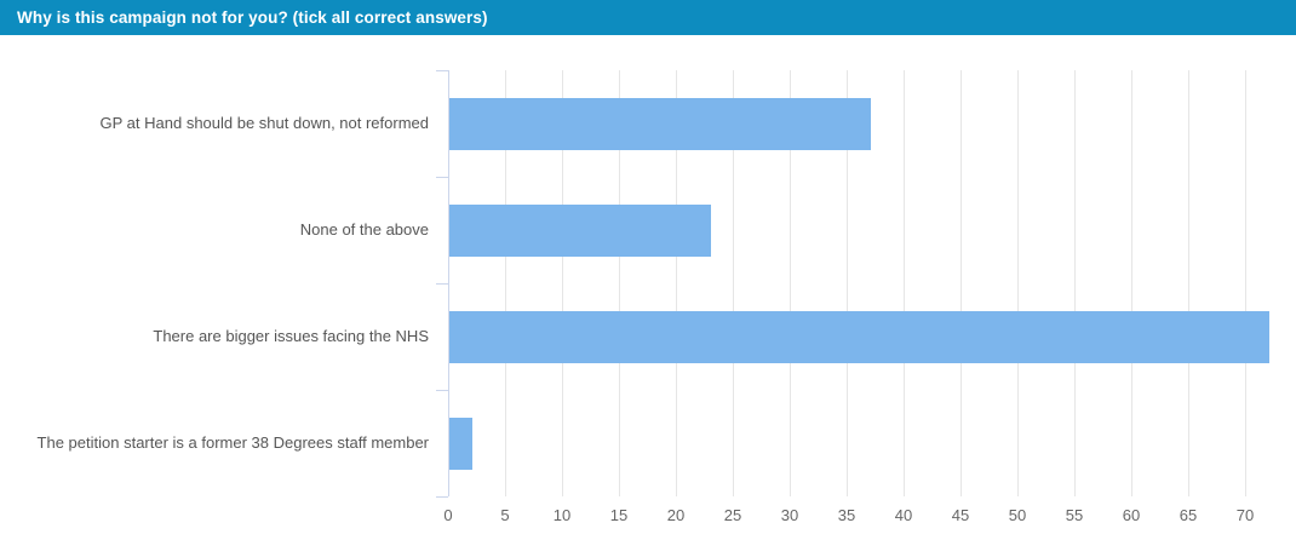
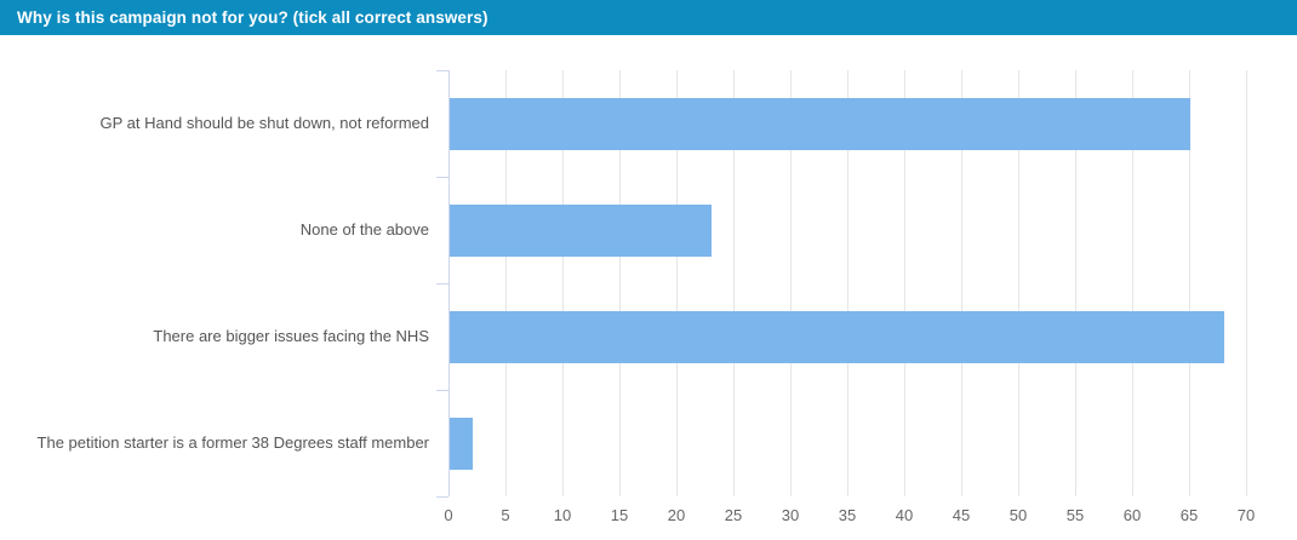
GP at Hand should be shut down, not reformed: 37 -> 65
There are bigger issues facing the NHS: 72 -> 68
